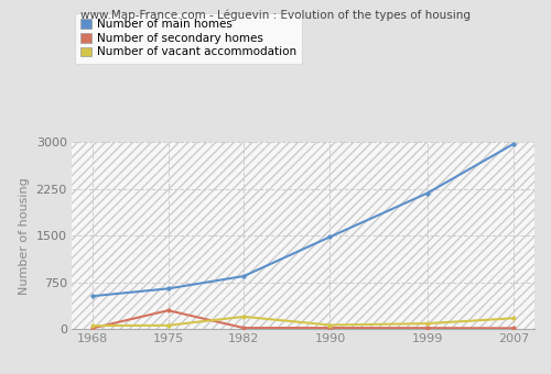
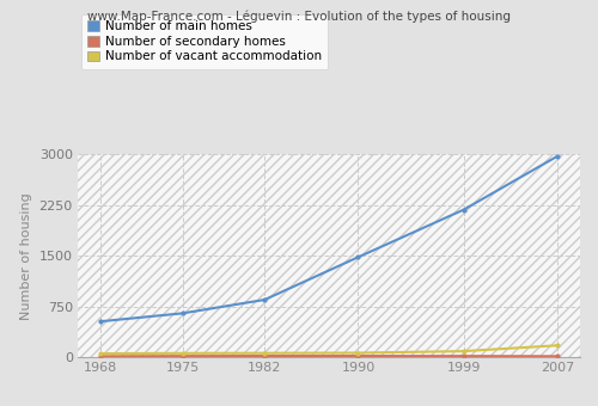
Number of secondary homes/1975: 300 -> 20
Number of vacant accommodation/1982: 200 -> 60
